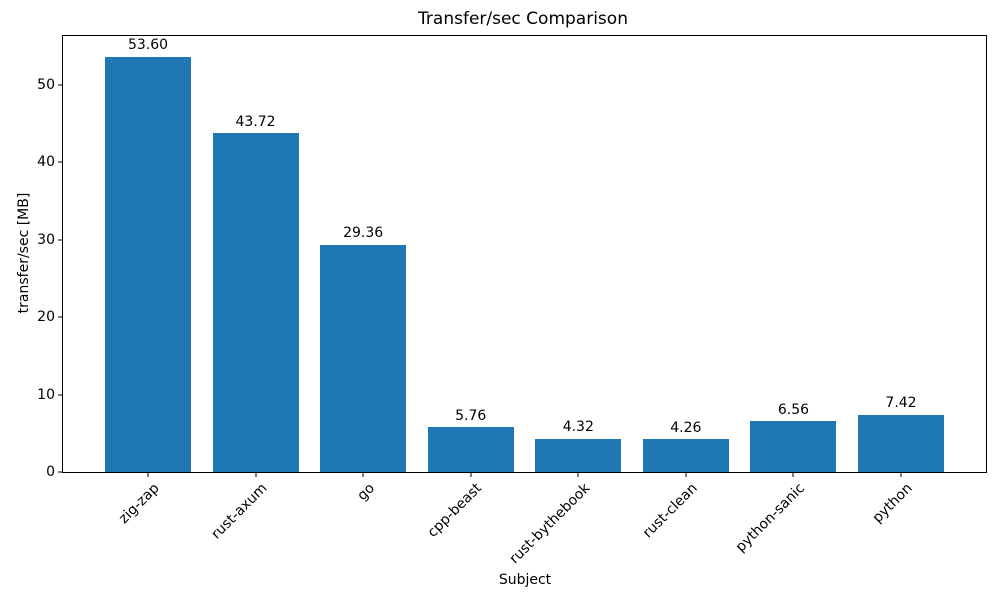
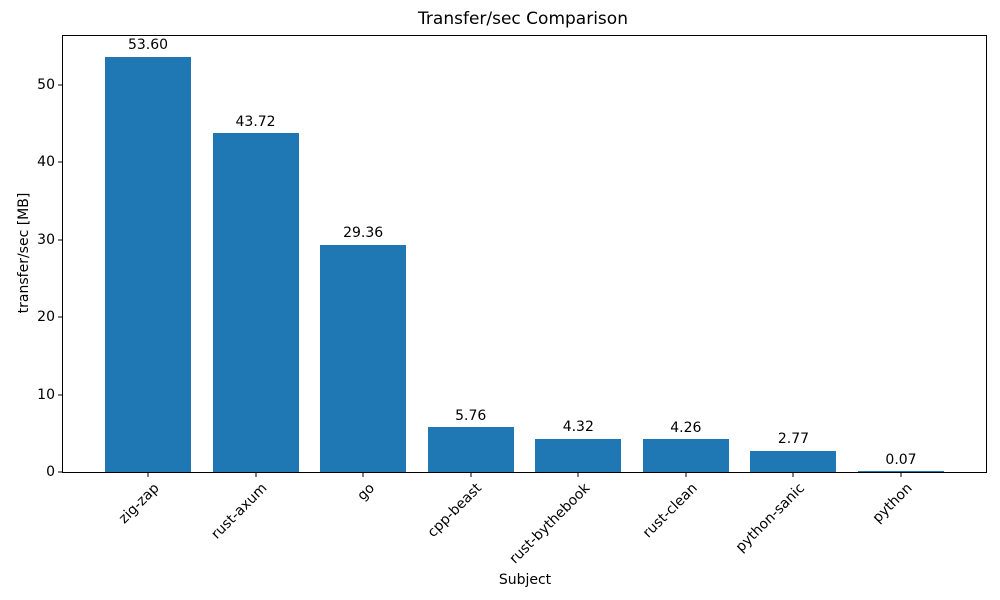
python-sanic: 6.56 -> 2.77
python: 7.42 -> 0.07
